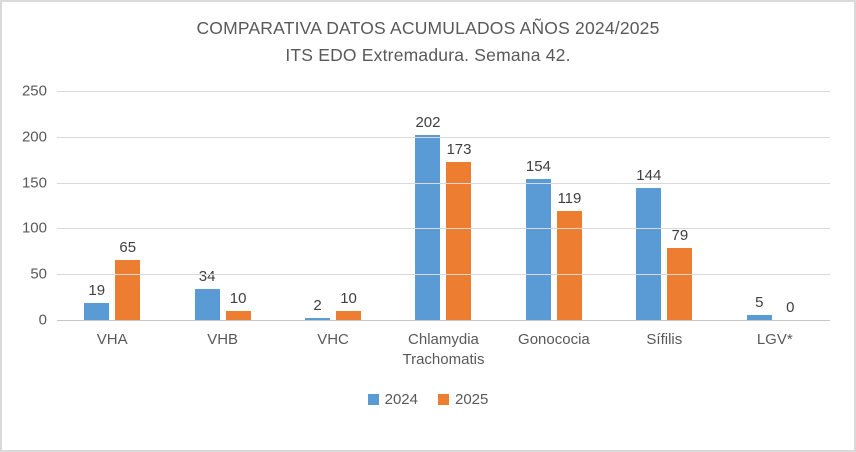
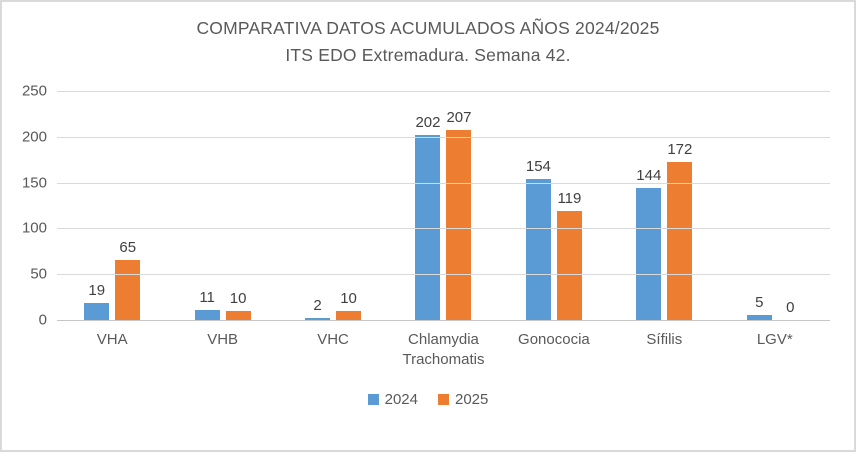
2024/VHB: 34 -> 11
2025/Chlamydia Trachomatis: 173 -> 207
2025/Sífilis: 79 -> 172
